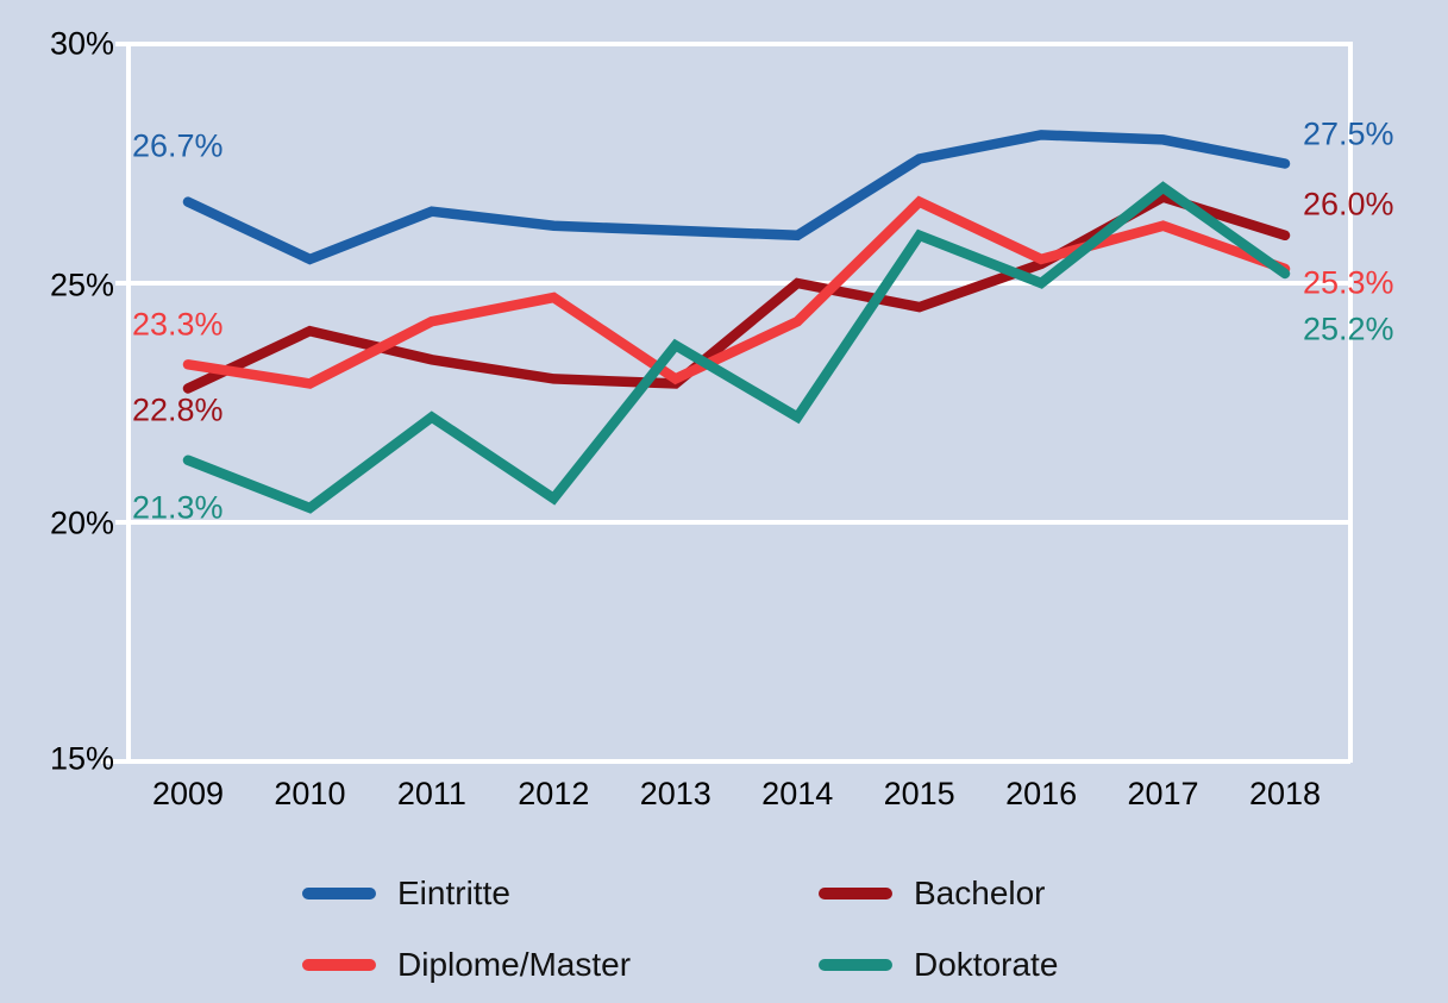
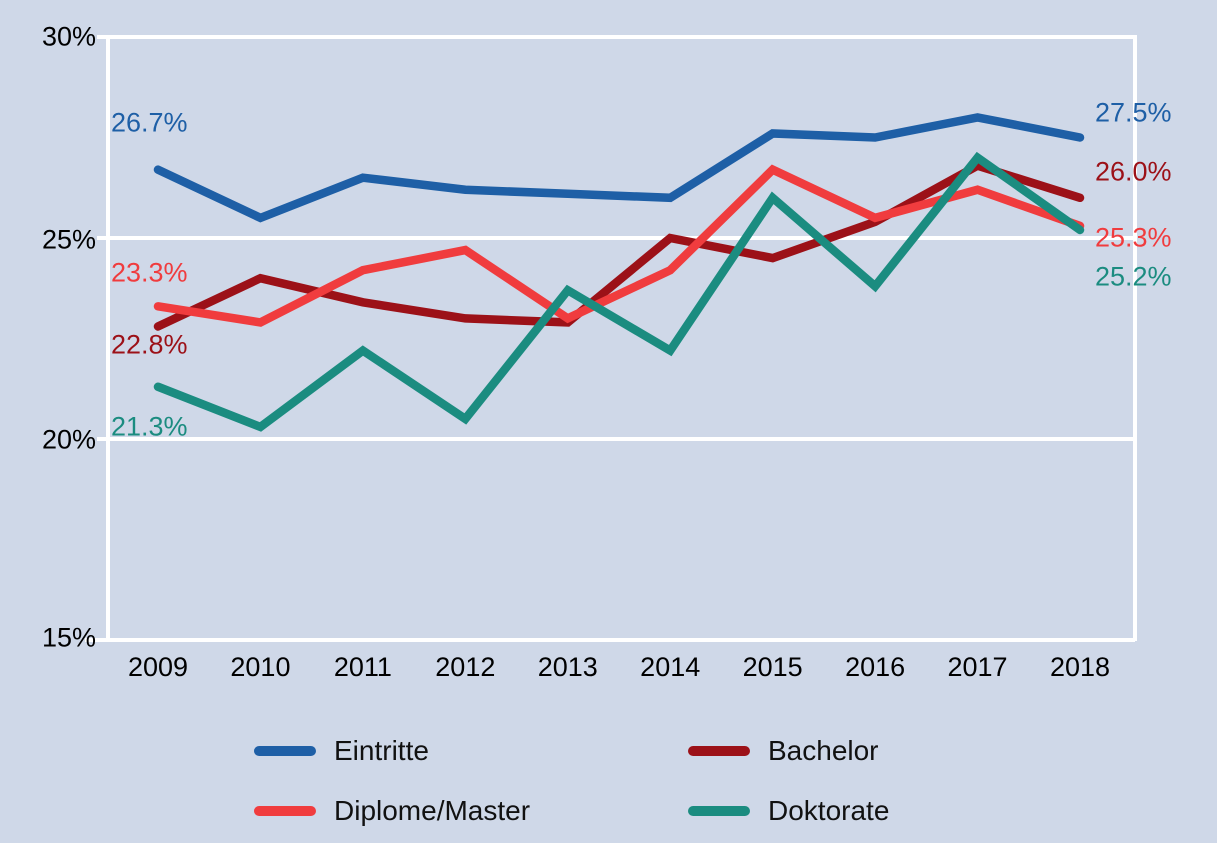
Eintritte/2016: 28.1% -> 27.5%
Doktorate/2016: 25.0% -> 23.8%
